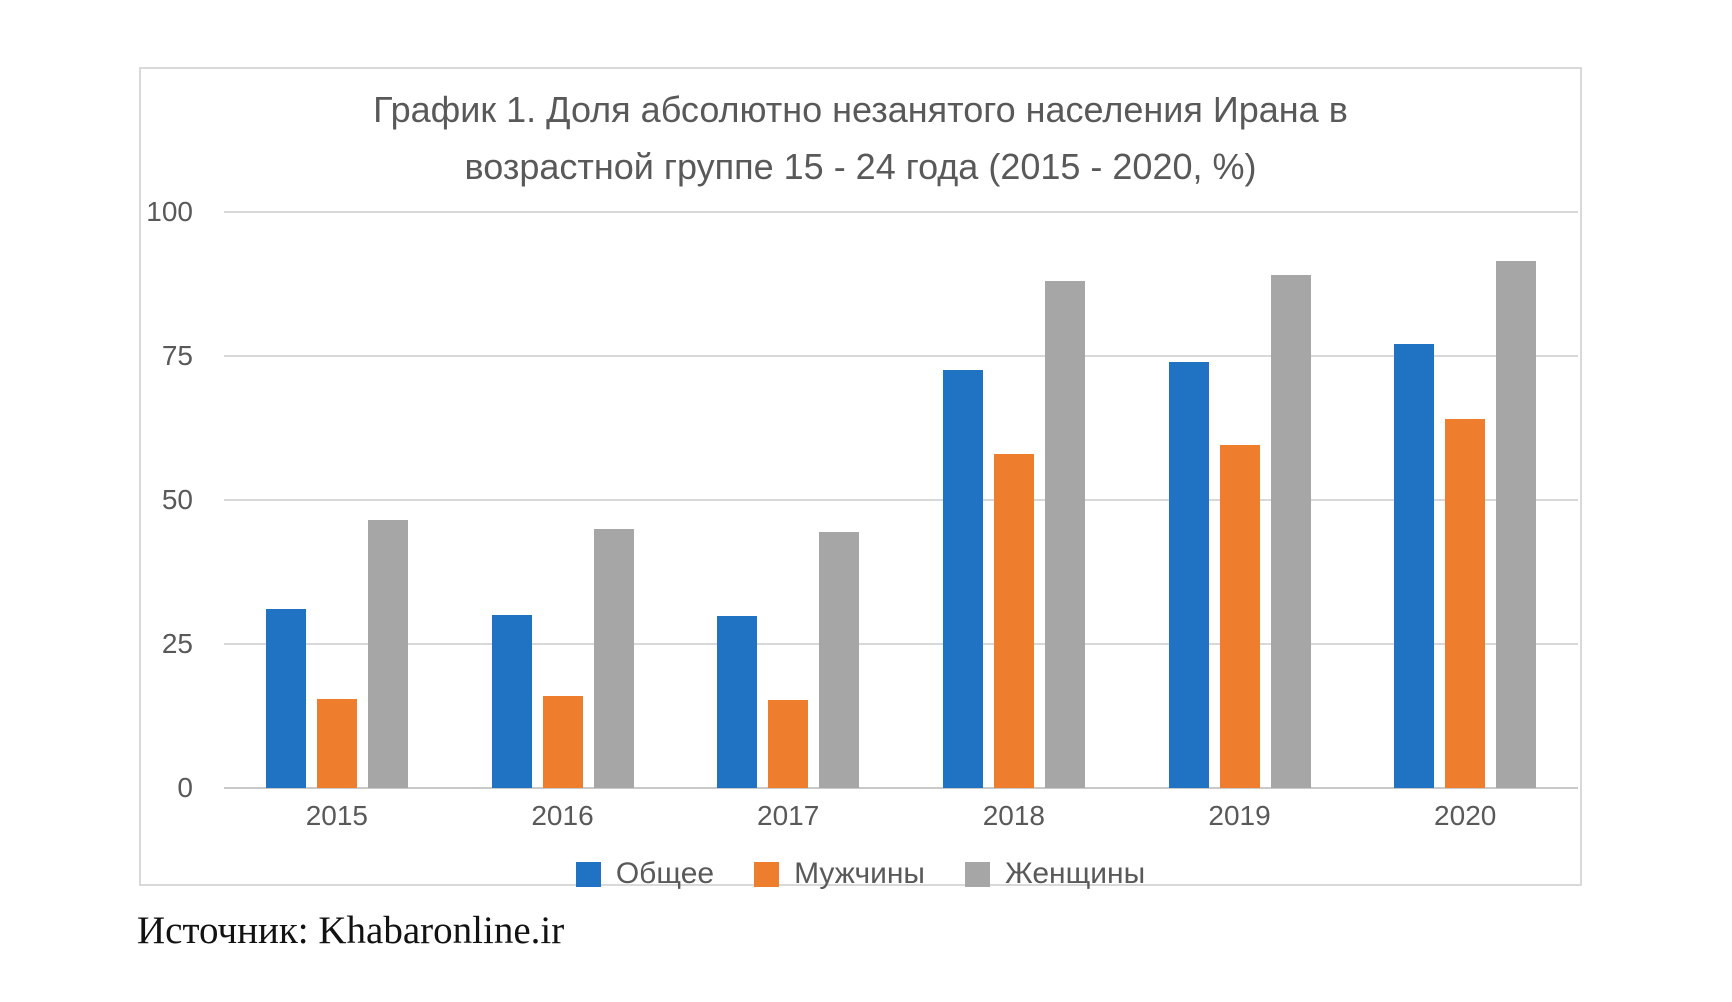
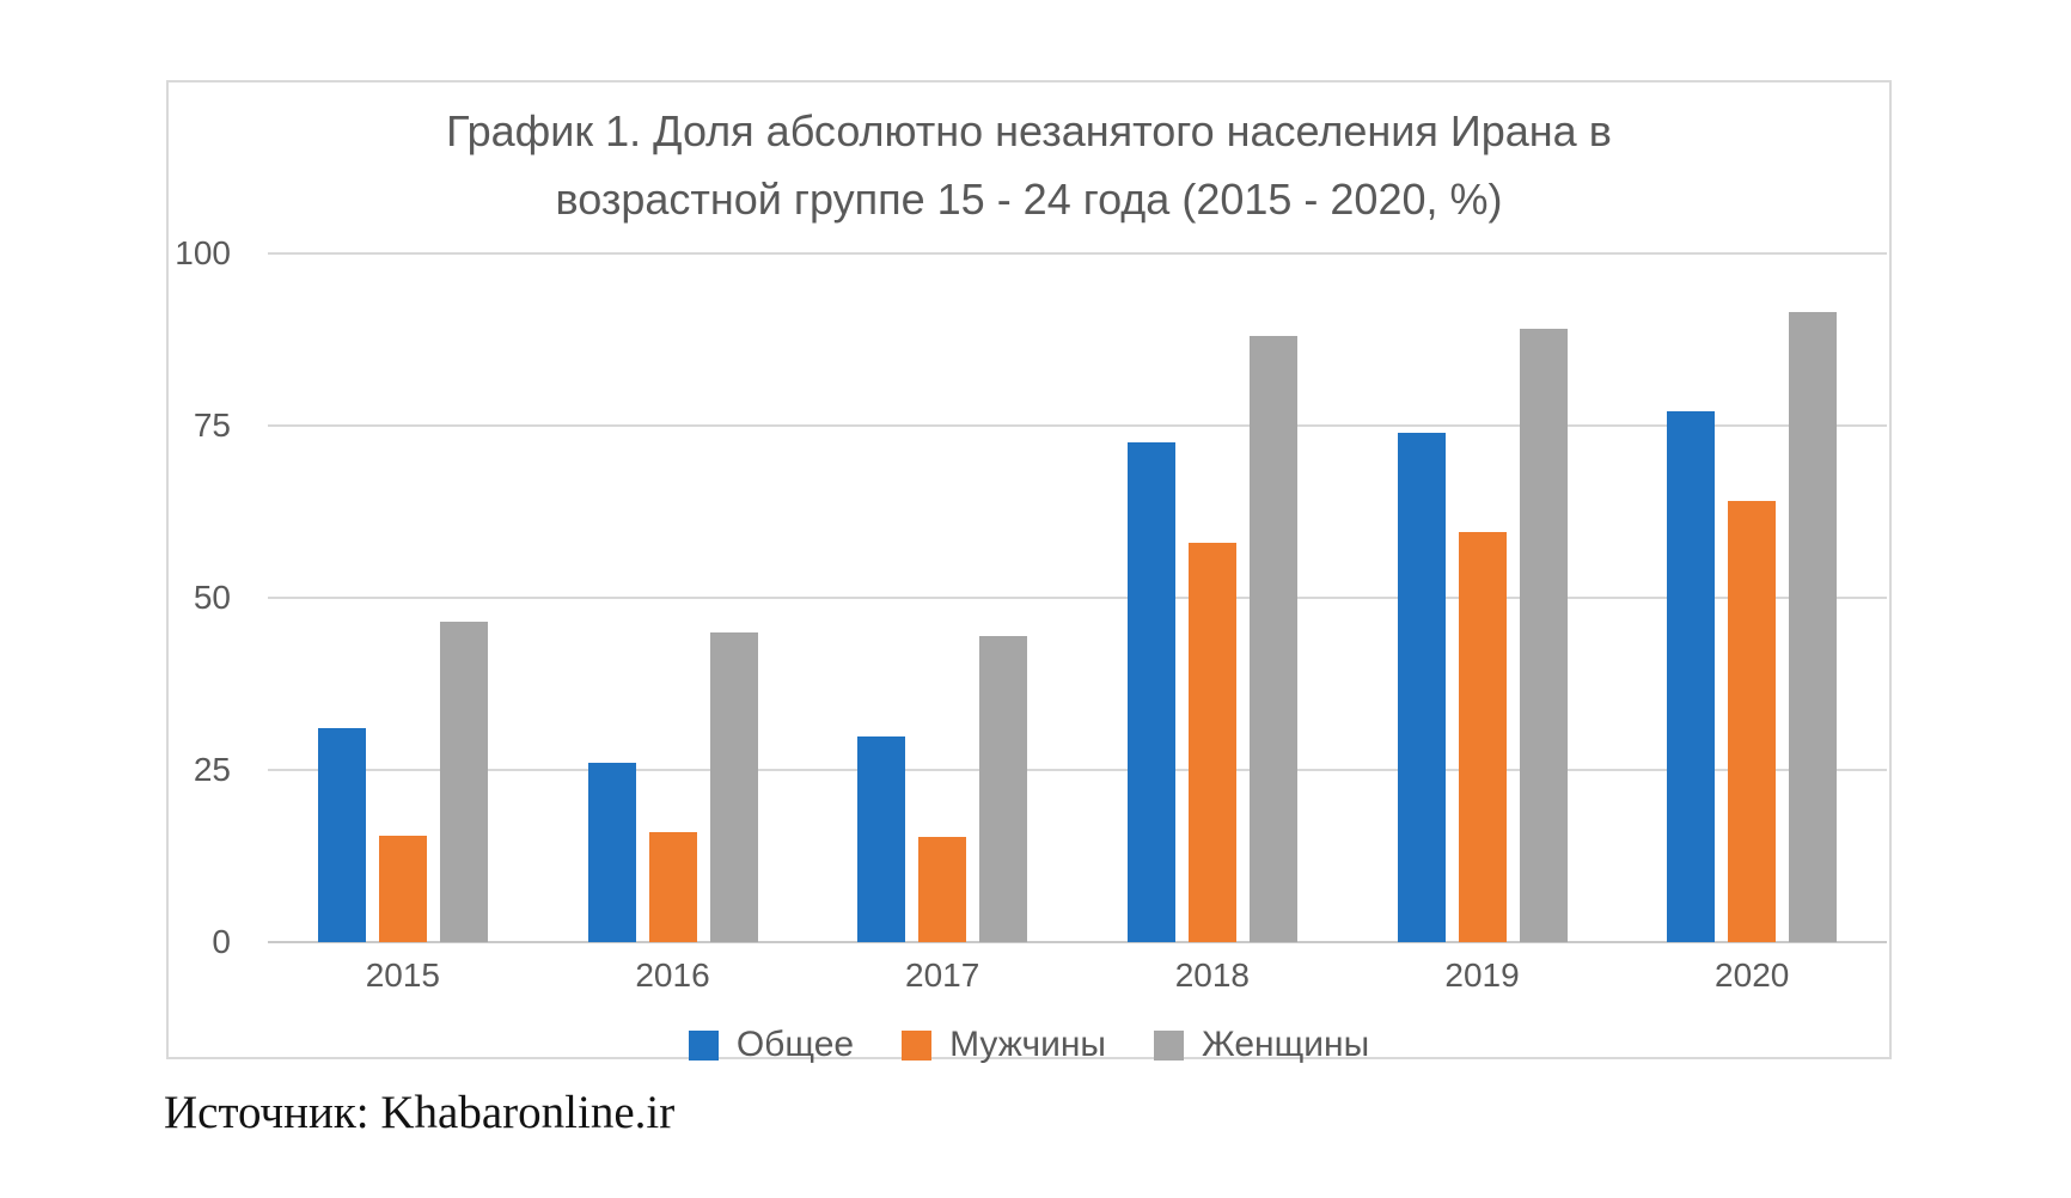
Общее/2016: 30 -> 26
